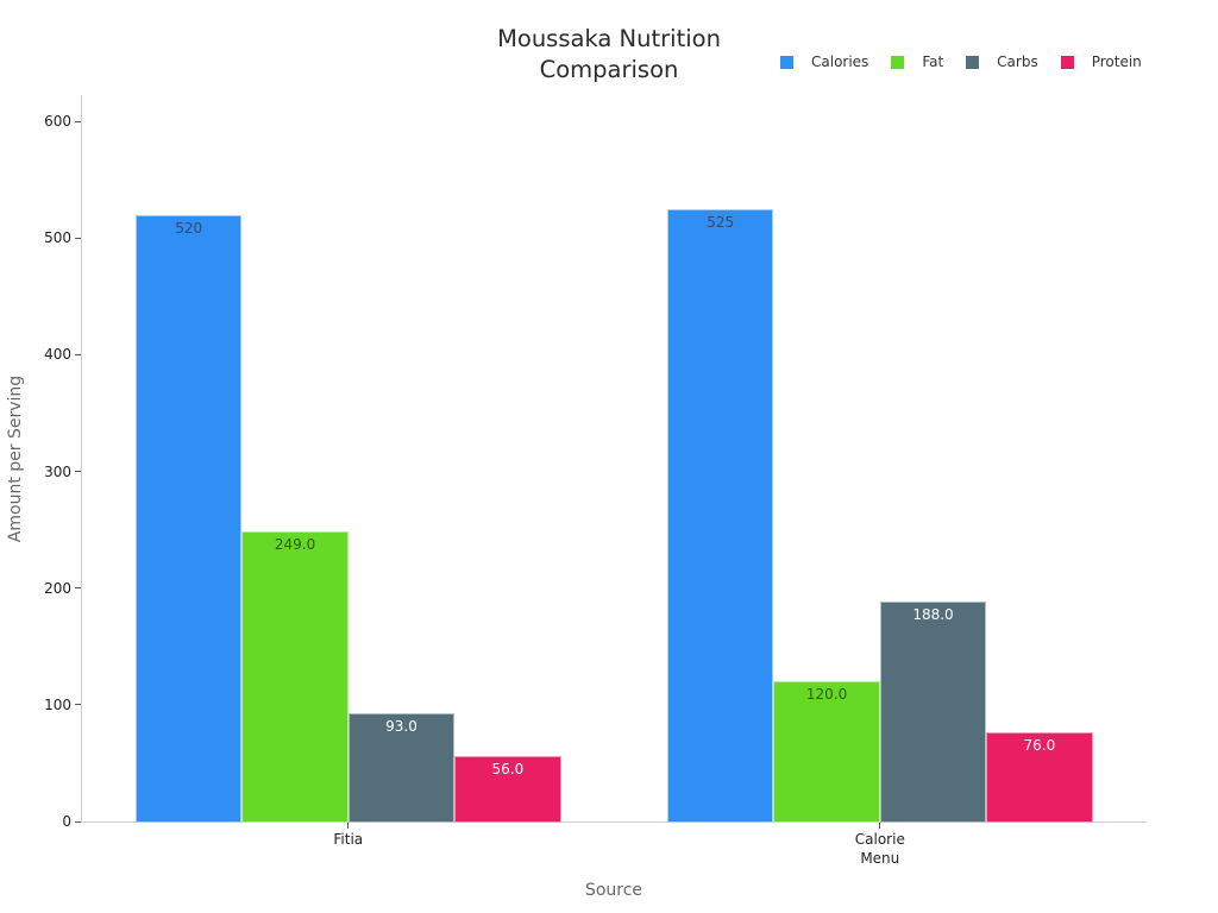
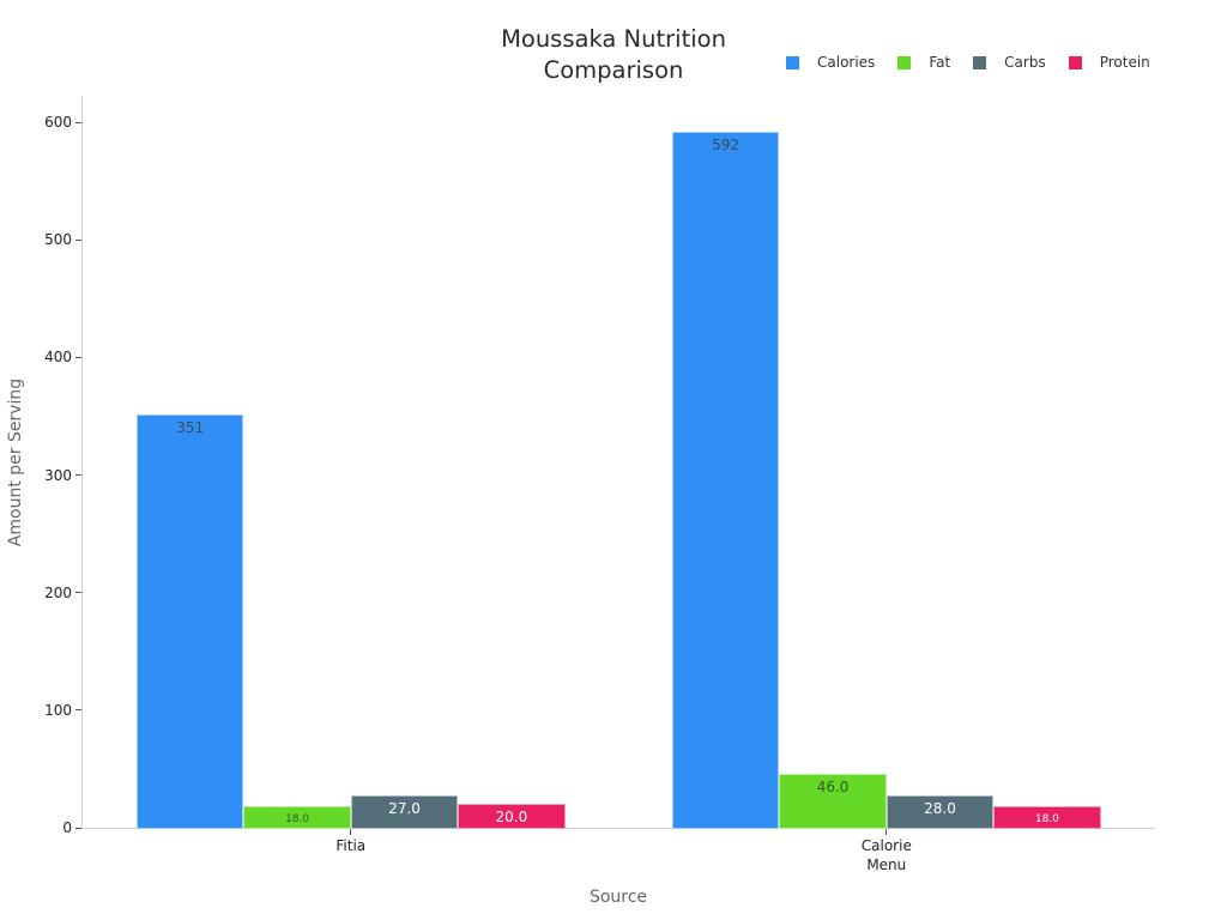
Calories/Fitia: 520 -> 351
Fat/Fitia: 249.0 -> 18.0
Carbs/Fitia: 93.0 -> 27.0
Protein/Fitia: 56.0 -> 20.0
Calories/Calorie Menu: 525 -> 592
Fat/Calorie Menu: 120.0 -> 46.0
Carbs/Calorie Menu: 188.0 -> 28.0
Protein/Calorie Menu: 76.0 -> 18.0
